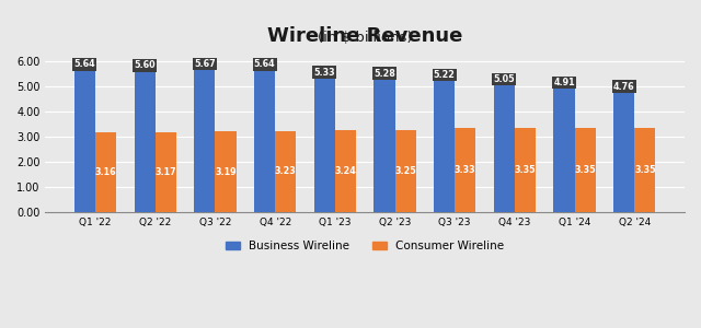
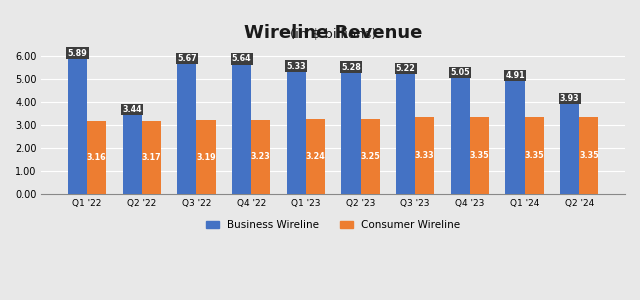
Business Wireline/Q1 '22: 5.64 -> 5.89
Business Wireline/Q2 '22: 5.60 -> 3.44
Business Wireline/Q2 '24: 4.76 -> 3.93
